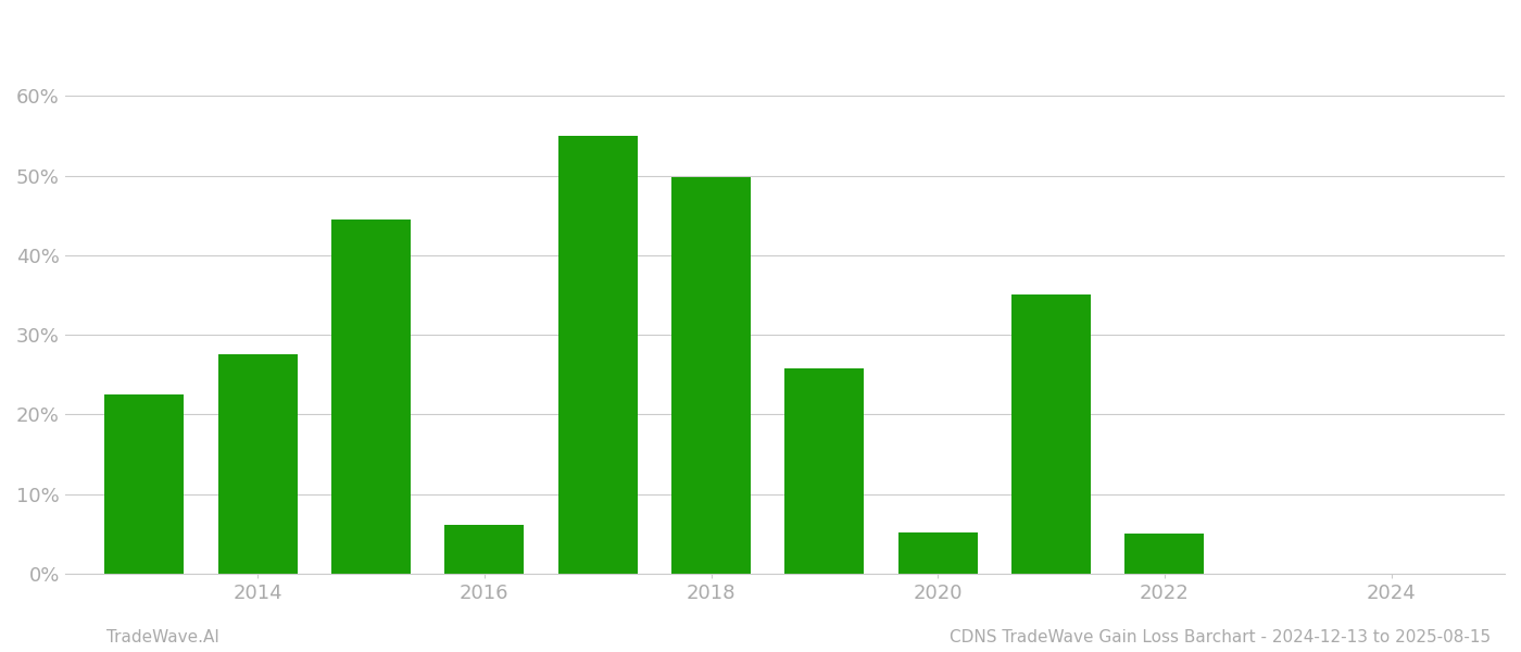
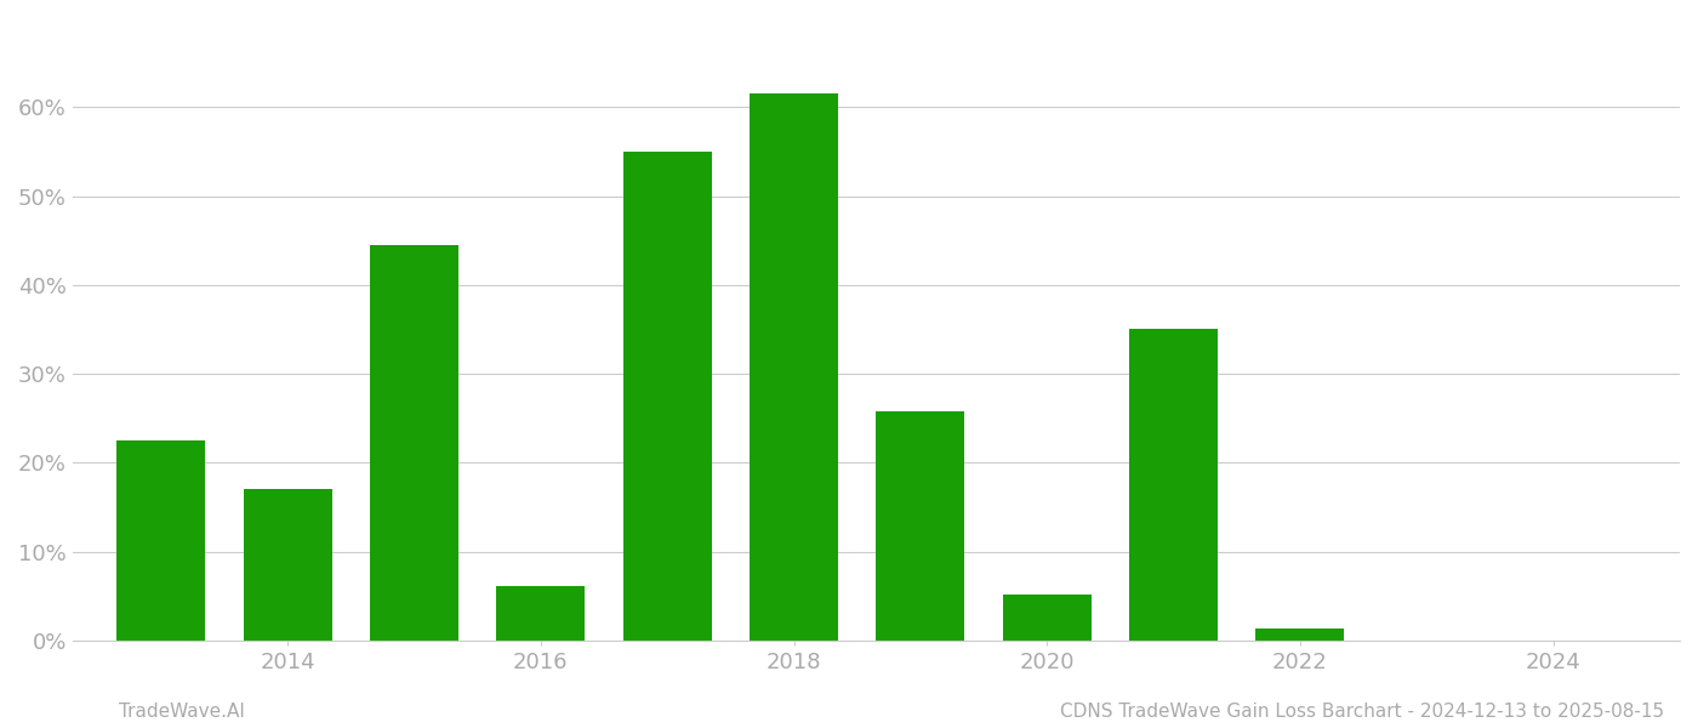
2014: 27.6% -> 17.0%
2018: 49.8% -> 61.5%
2022: 5.0% -> 1.4%
